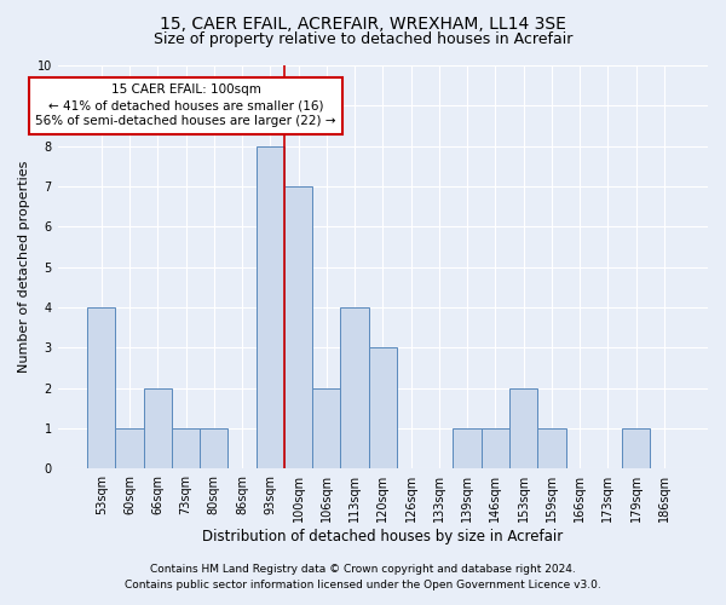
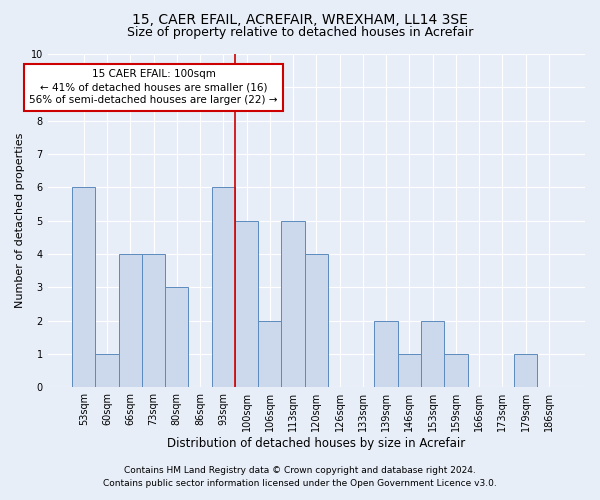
53sqm: 4 -> 6
66sqm: 2 -> 4
73sqm: 1 -> 4
80sqm: 1 -> 3
93sqm: 8 -> 6
100sqm: 7 -> 5
113sqm: 4 -> 5
120sqm: 3 -> 4
139sqm: 1 -> 2
